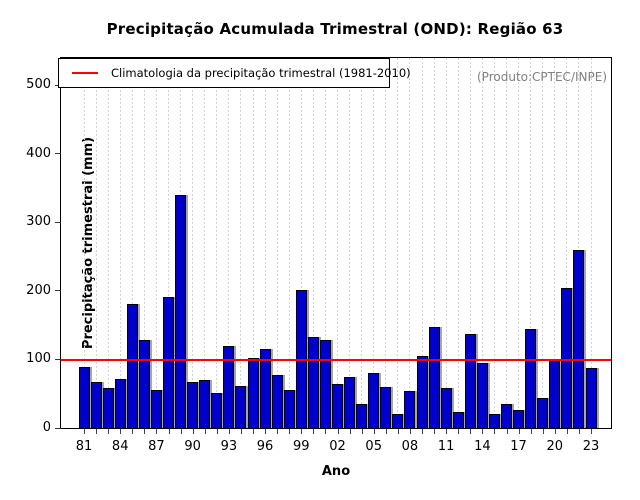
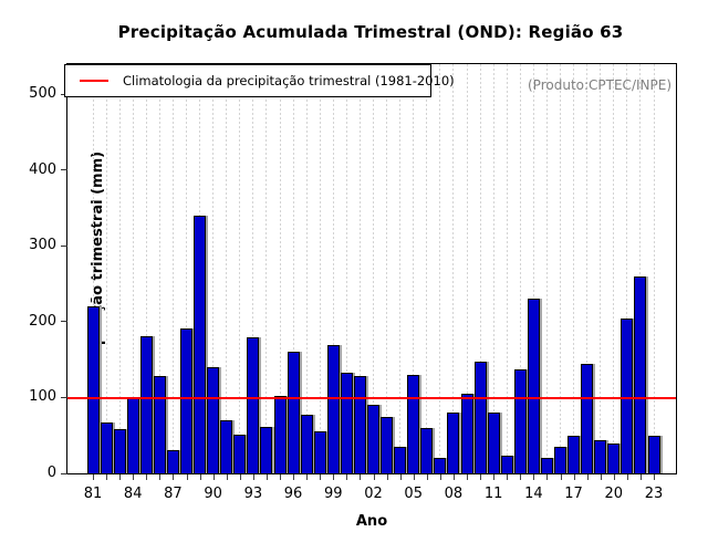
81: 90 -> 220
84: 70 -> 100
87: 60 -> 30
90: 70 -> 140
93: 120 -> 180
96: 120 -> 160
99: 200 -> 170
02: 60 -> 90
05: 80 -> 130
08: 50 -> 80
11: 60 -> 80
14: 100 -> 230
17: 30 -> 50
20: 100 -> 40
23: 90 -> 50
